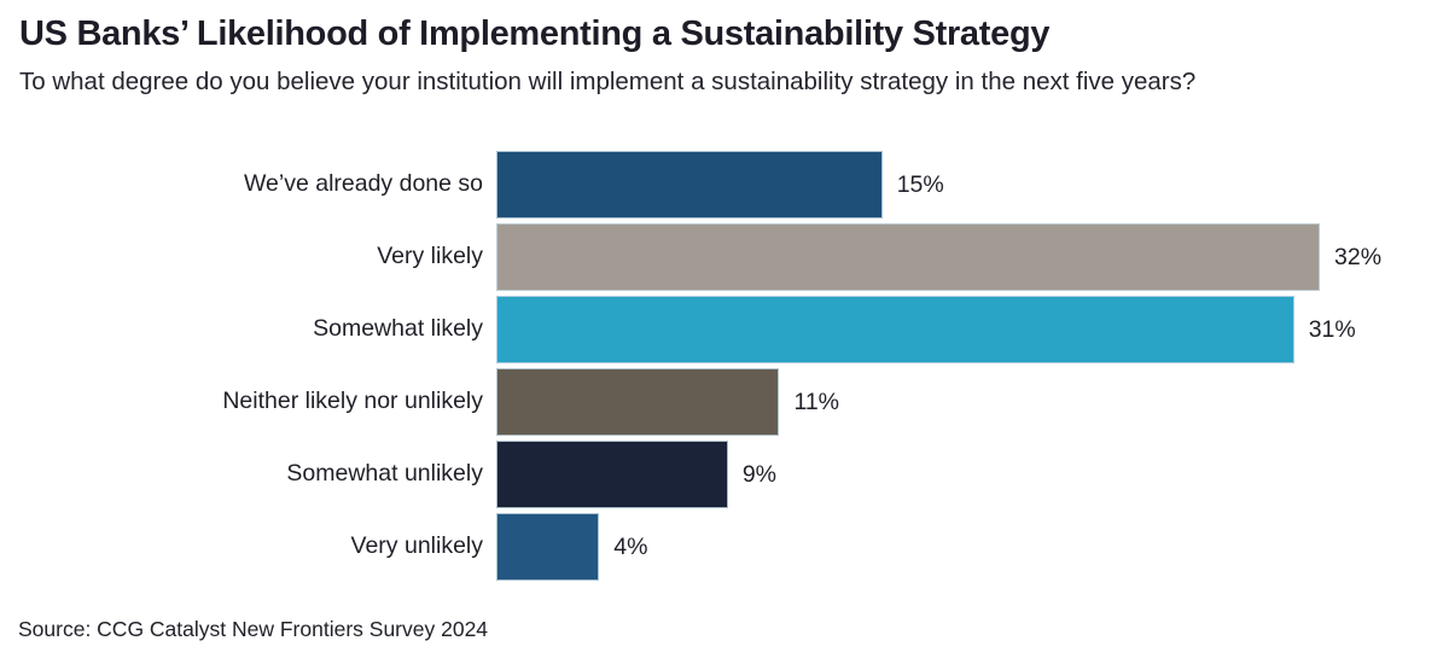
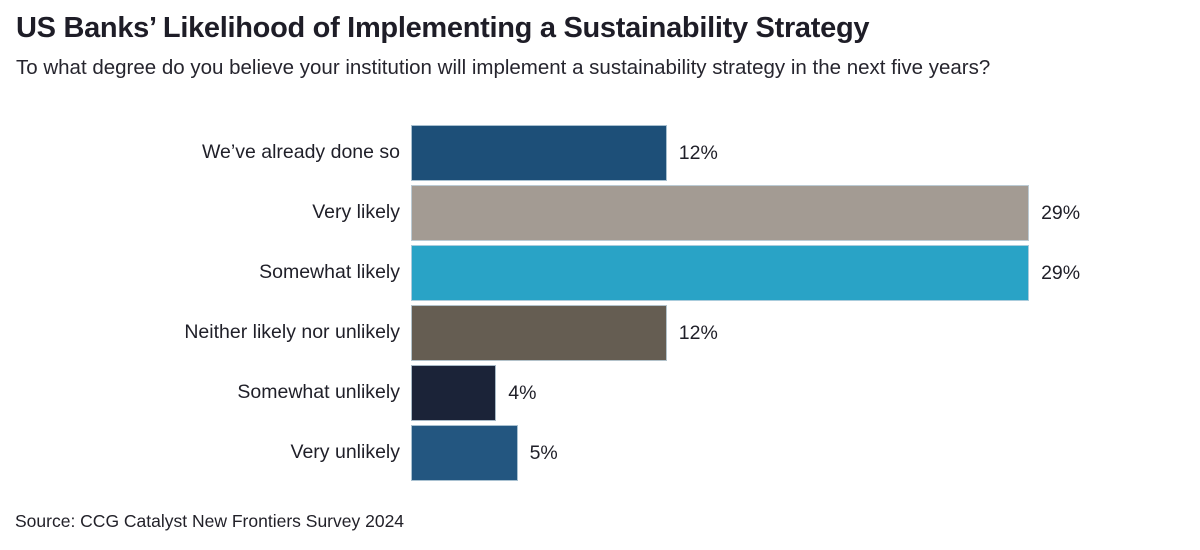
We’ve already done so: 15% -> 12%
Very likely: 32% -> 29%
Somewhat likely: 31% -> 29%
Neither likely nor unlikely: 11% -> 12%
Somewhat unlikely: 9% -> 4%
Very unlikely: 4% -> 5%
